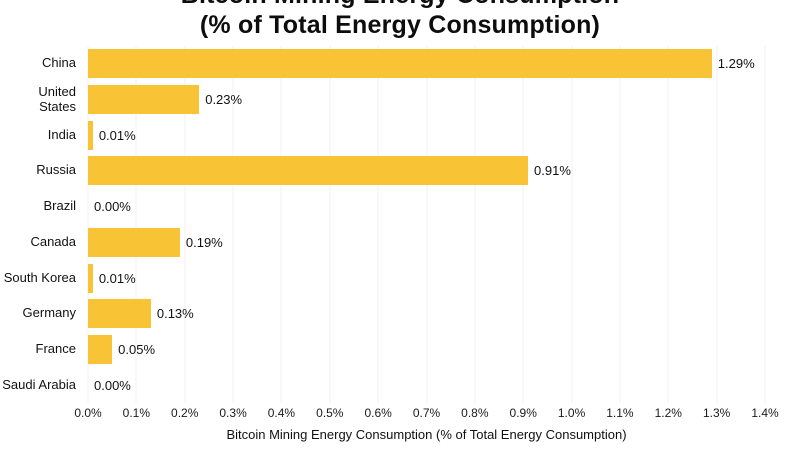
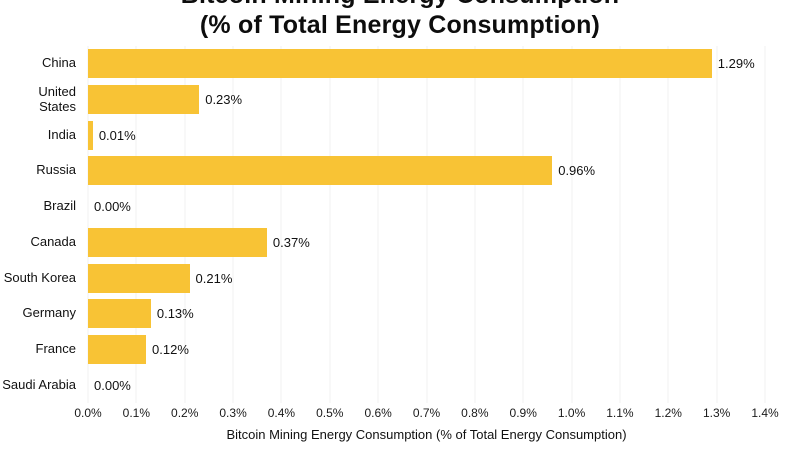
Russia: 0.91% -> 0.96%
Canada: 0.19% -> 0.37%
South Korea: 0.01% -> 0.21%
France: 0.05% -> 0.12%
